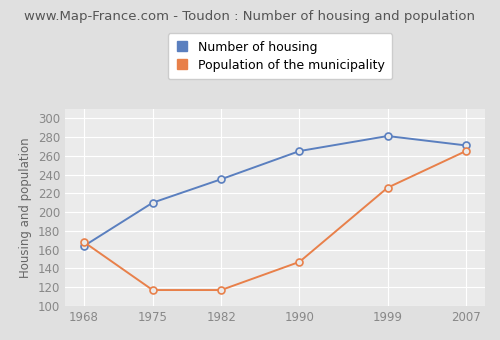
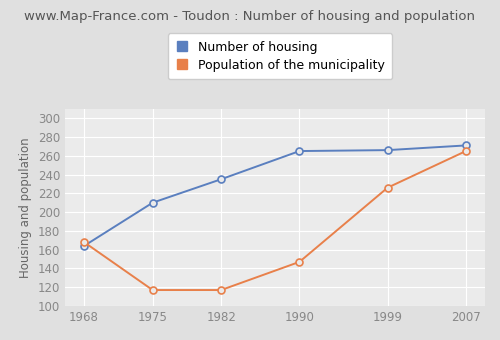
Number of housing/1999: 281 -> 266
